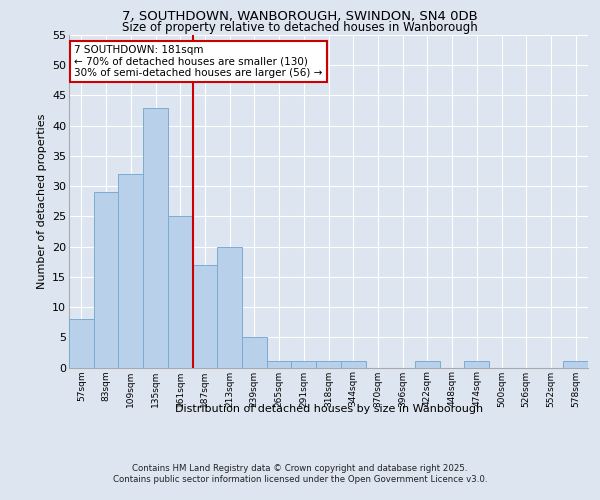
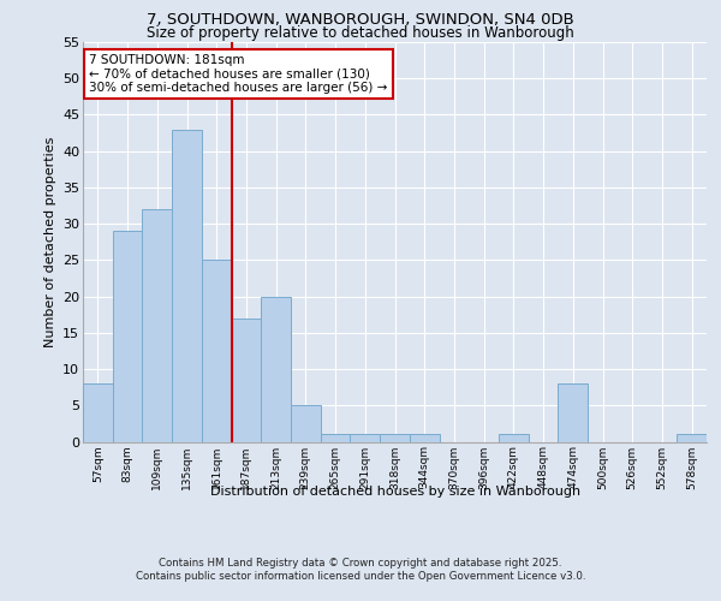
474sqm: 1 -> 8
